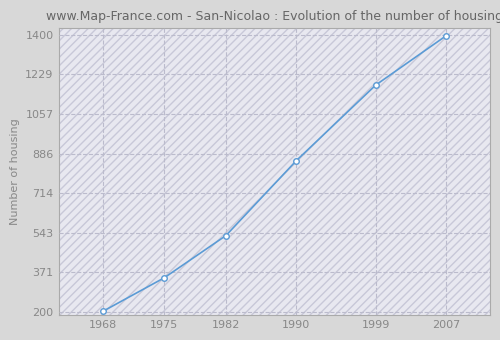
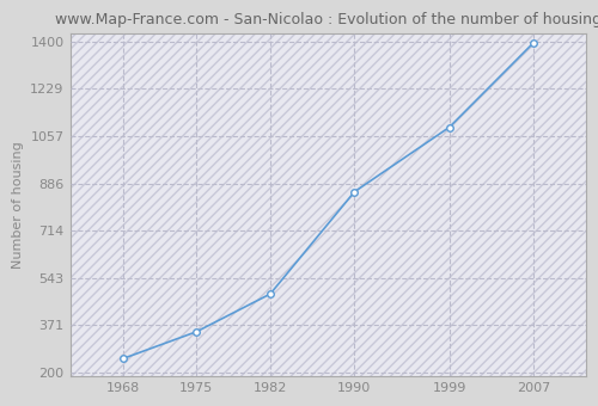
1968: 202 -> 250
1982: 531 -> 485
1999: 1183 -> 1090
